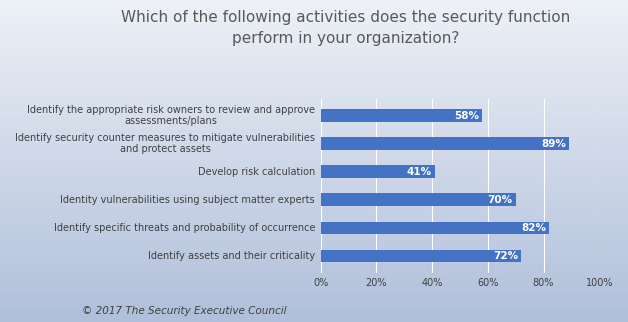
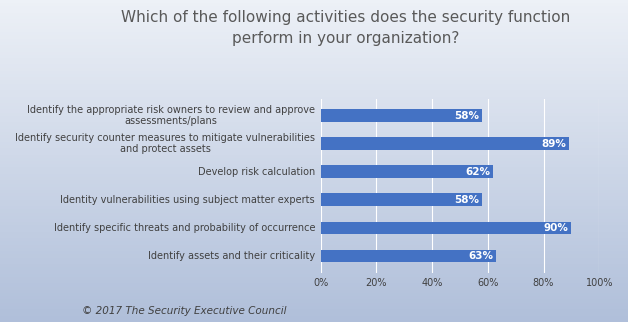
Develop risk calculation: 41% -> 62%
Identity vulnerabilities using subject matter experts: 70% -> 58%
Identify specific threats and probability of occurrence: 82% -> 90%
Identify assets and their criticality: 72% -> 63%
